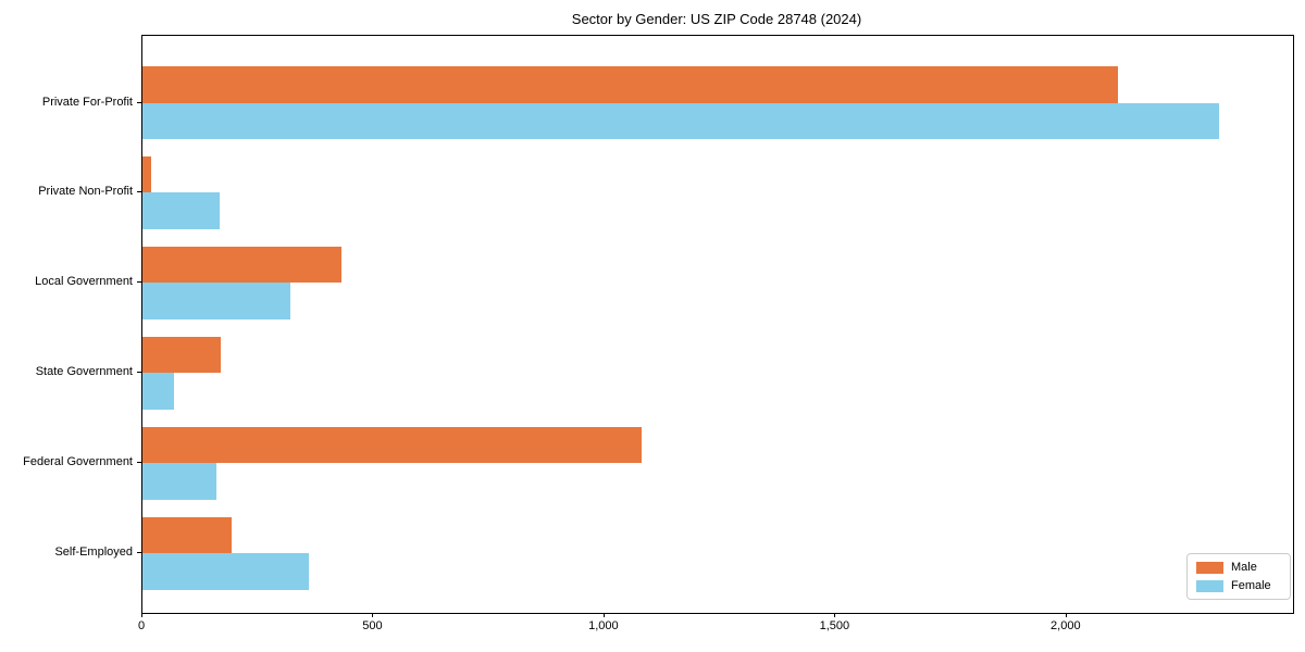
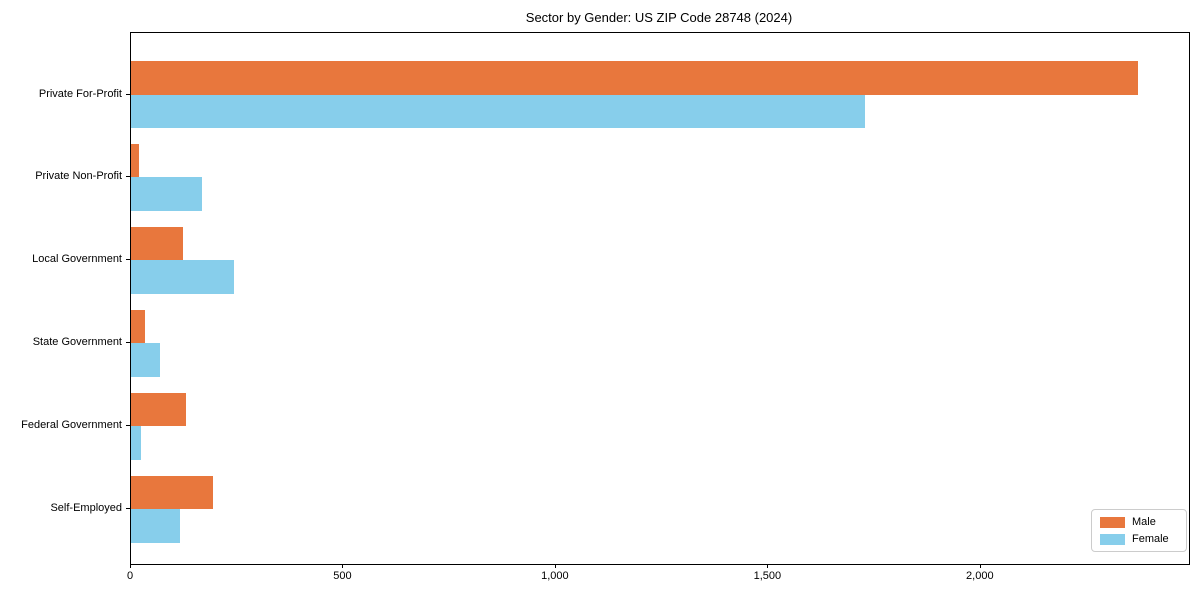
Male/Private For-Profit: 2110 -> 2370
Female/Private For-Profit: 2330 -> 1730
Male/Local Government: 430 -> 120
Female/Local Government: 320 -> 240
Male/State Government: 170 -> 30
Male/Federal Government: 1080 -> 130
Female/Federal Government: 160 -> 20
Female/Self-Employed: 360 -> 120
